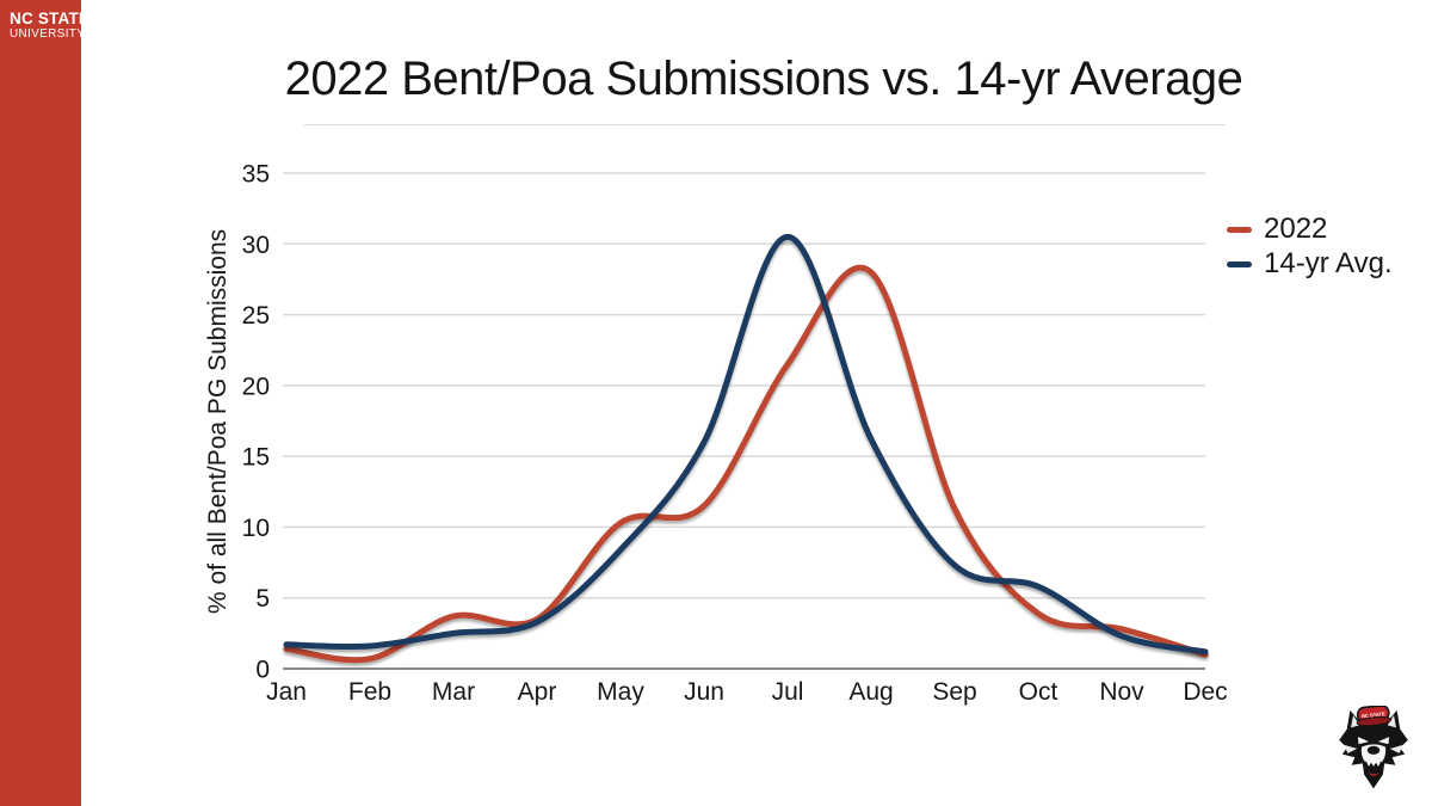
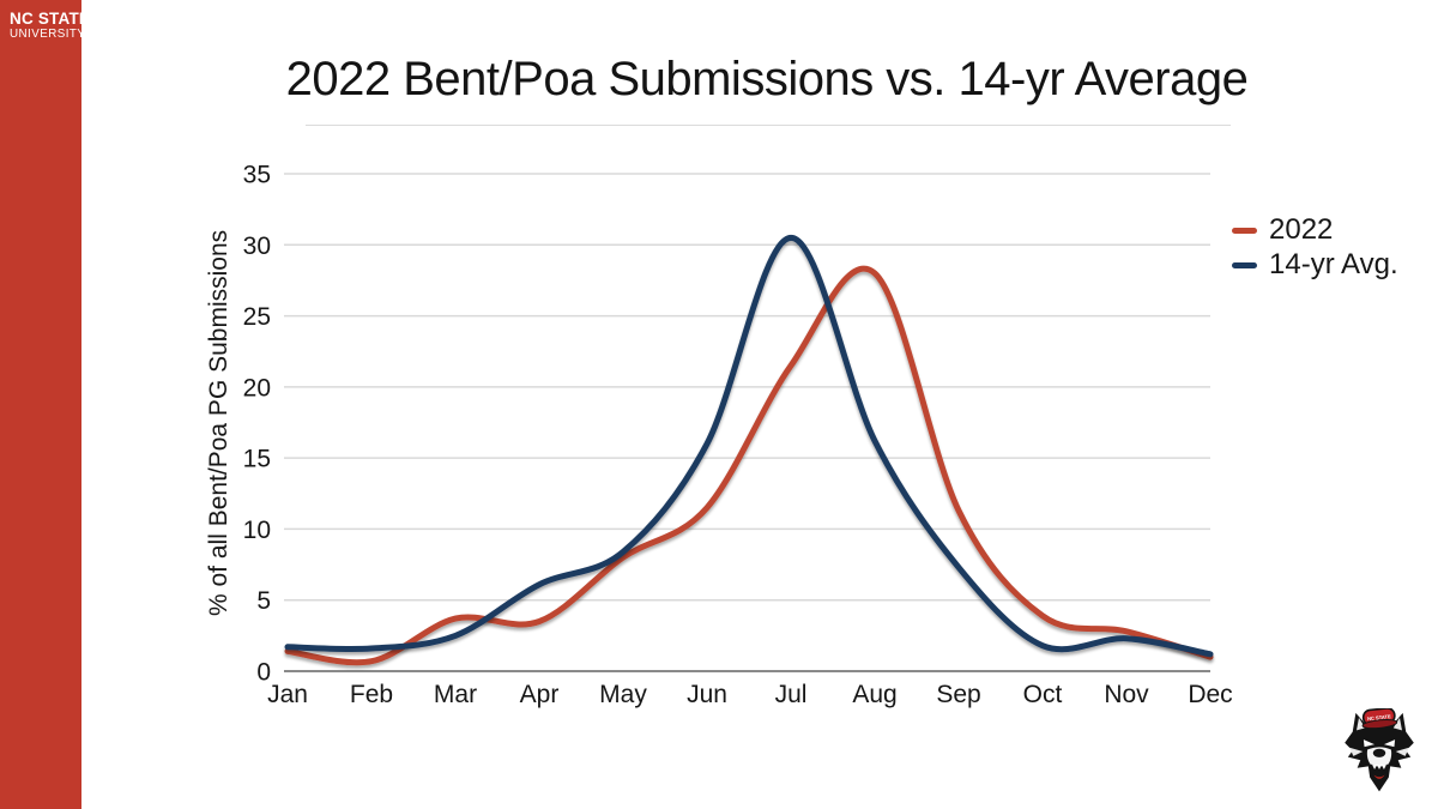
14-yr Avg./Apr: 3.3 -> 6.1
2022/May: 10.3 -> 8.0
14-yr Avg./Oct: 5.8 -> 1.8
